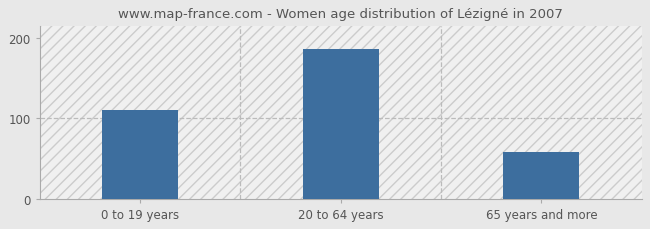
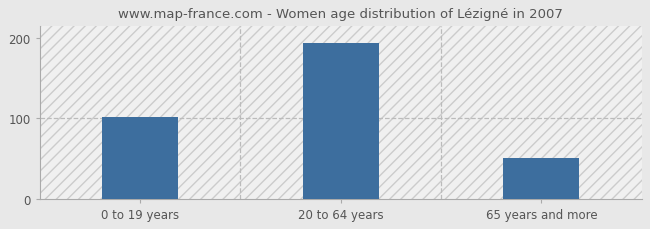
0 to 19 years: 110 -> 101
20 to 64 years: 186 -> 193
65 years and more: 58 -> 50
